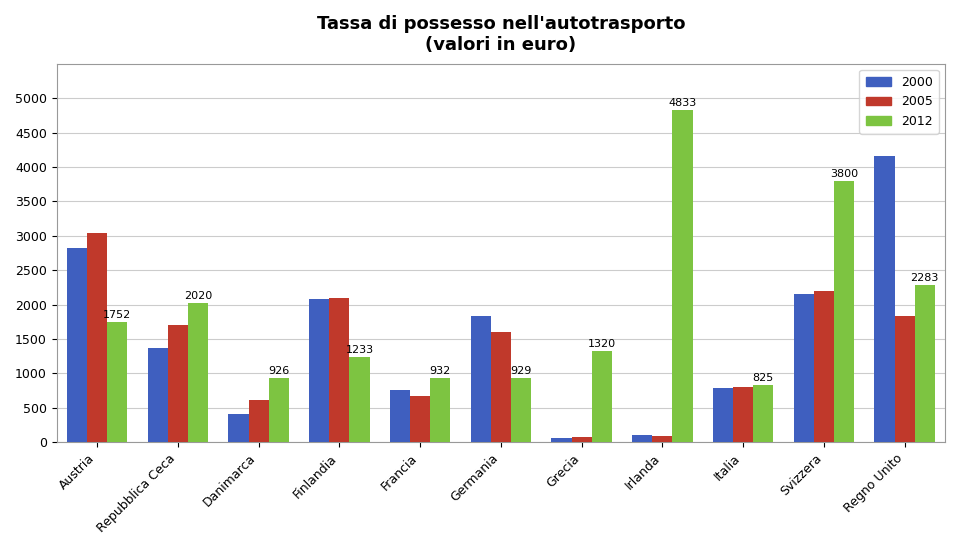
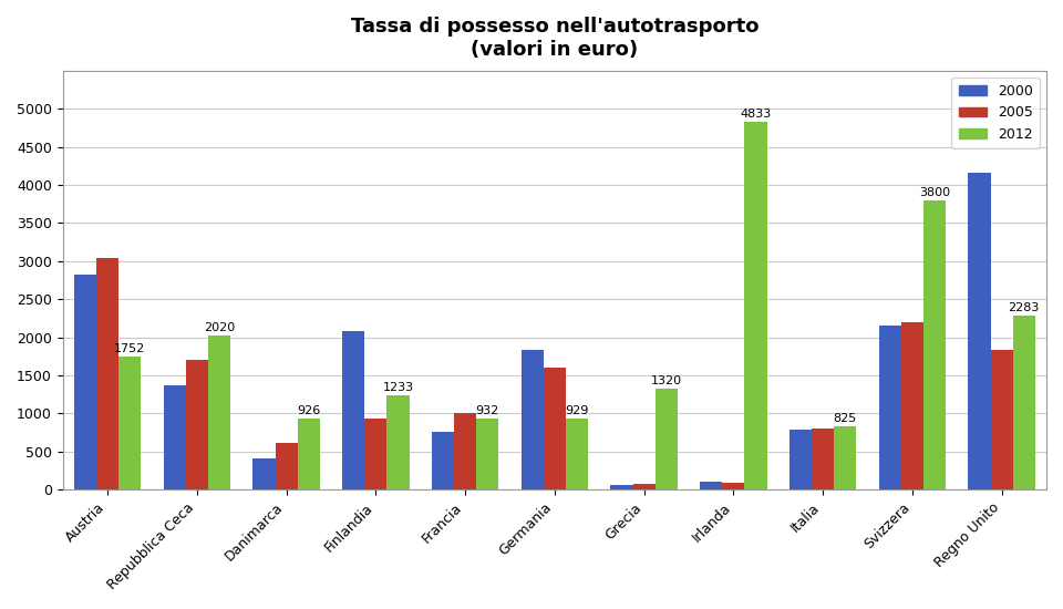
2005/Finlandia: 2090 -> 940
2005/Francia: 670 -> 1000
